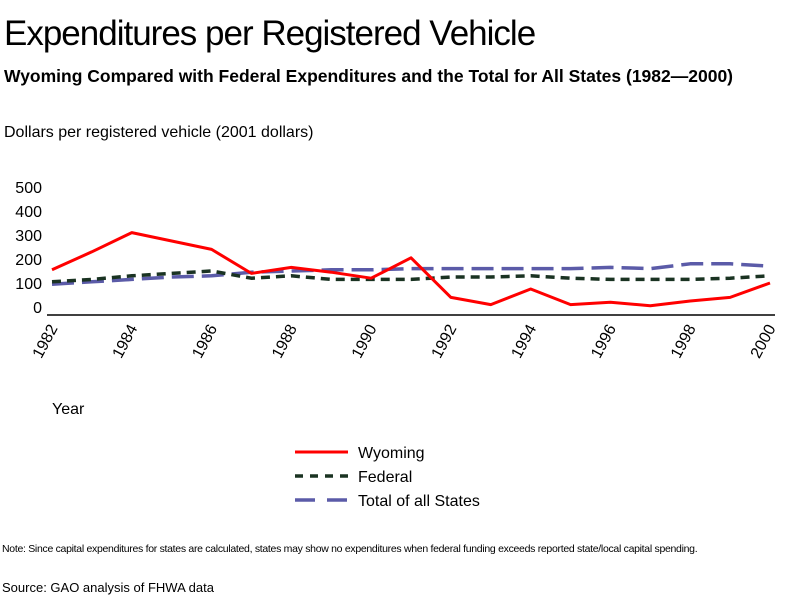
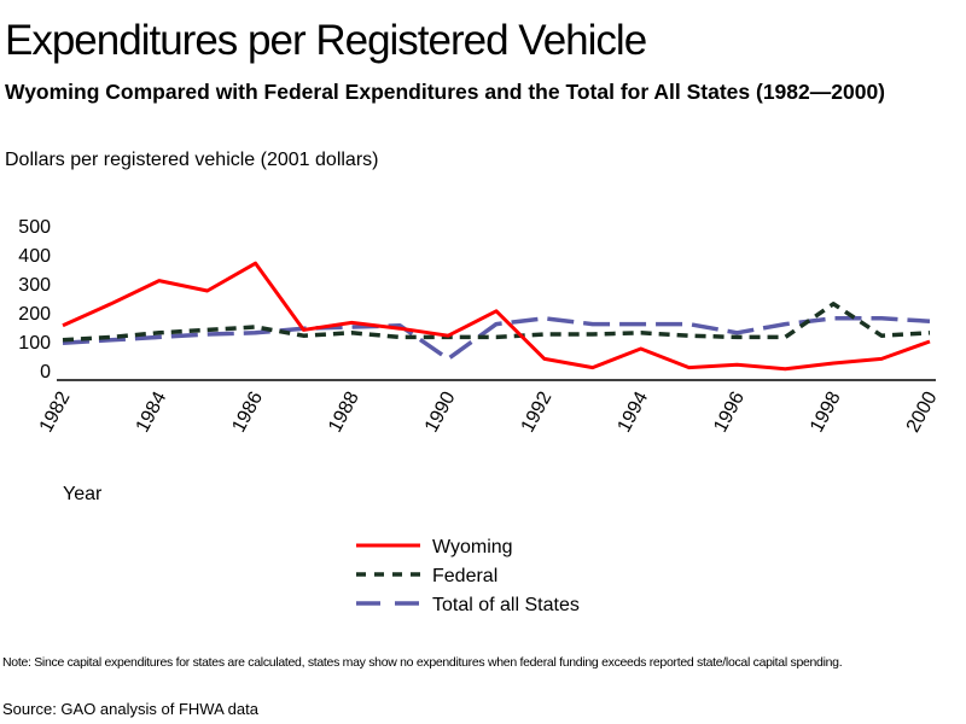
Wyoming/1986: 240 -> 370
Total of all States/1990: 160 -> 40
Total of all States/1992: 160 -> 180
Total of all States/1996: 160 -> 130
Federal/1998: 120 -> 230
